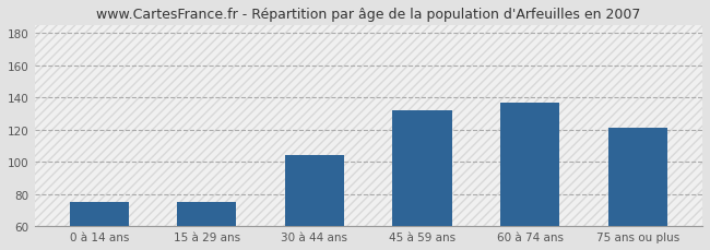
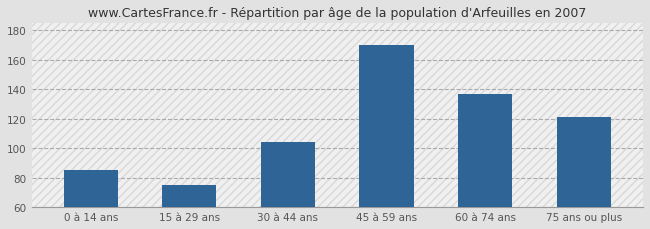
0 à 14 ans: 75 -> 85
45 à 59 ans: 132 -> 170
